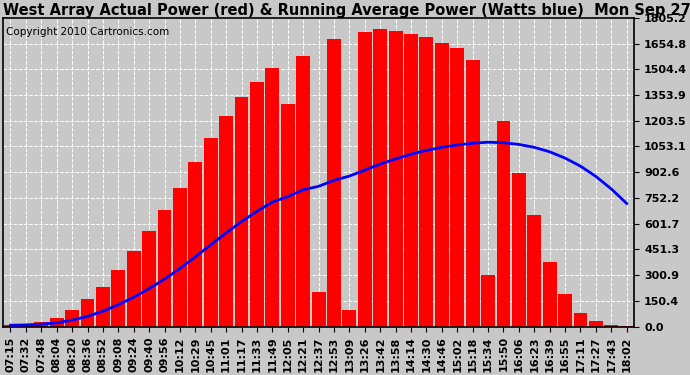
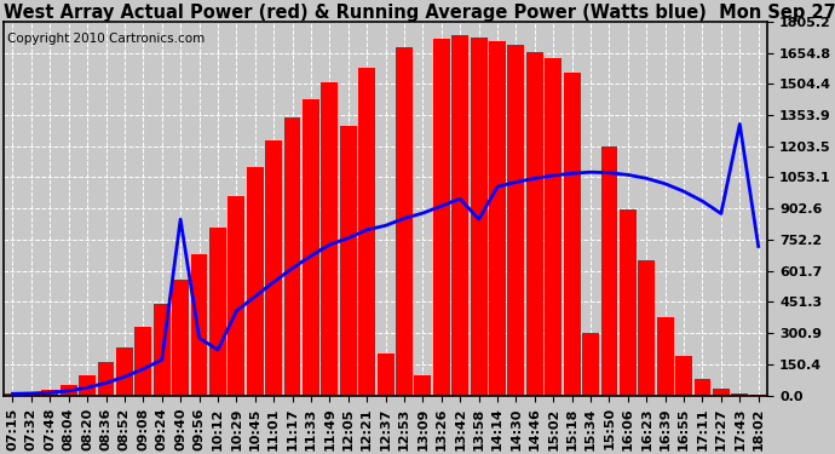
09:40: 220 -> 850
10:12: 340 -> 220
13:58: 980 -> 850
17:43: 800 -> 1310
